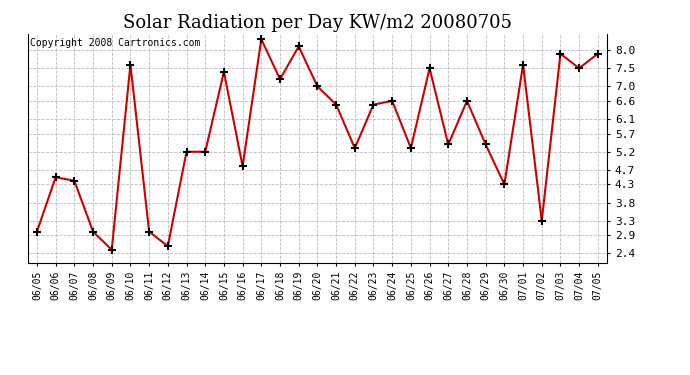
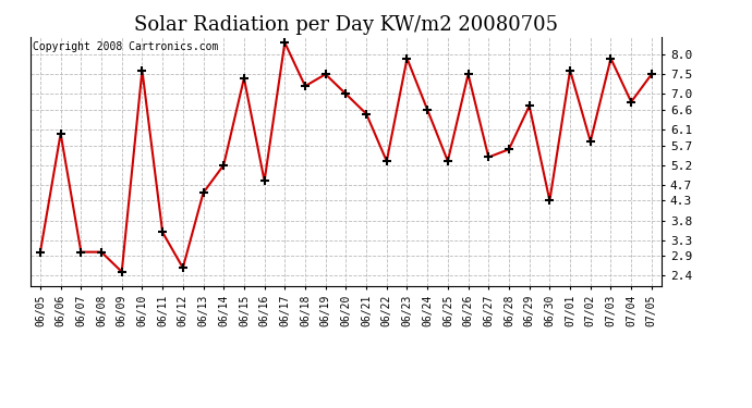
06/06: 4.5 -> 6.0
06/07: 4.4 -> 3.0
06/11: 3.0 -> 3.5
06/13: 5.2 -> 4.5
06/19: 8.1 -> 7.5
06/23: 6.5 -> 7.9
06/28: 6.6 -> 5.6
06/29: 5.4 -> 6.7
07/02: 3.3 -> 5.8
07/04: 7.5 -> 6.8
07/05: 7.9 -> 7.5
